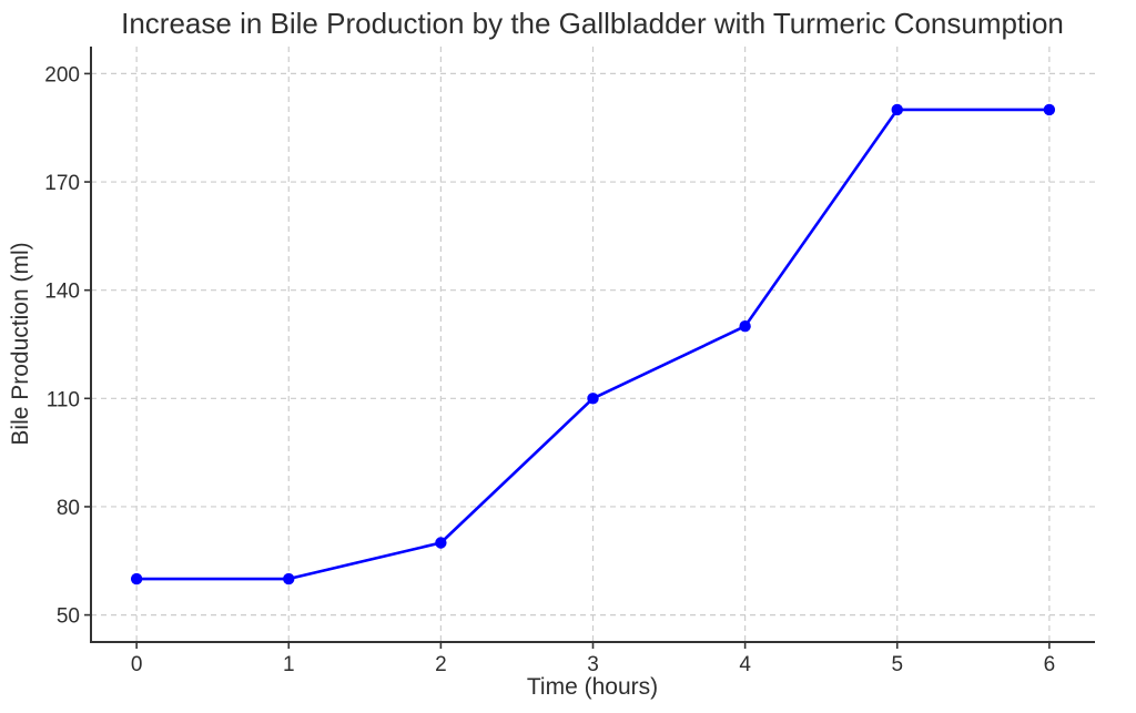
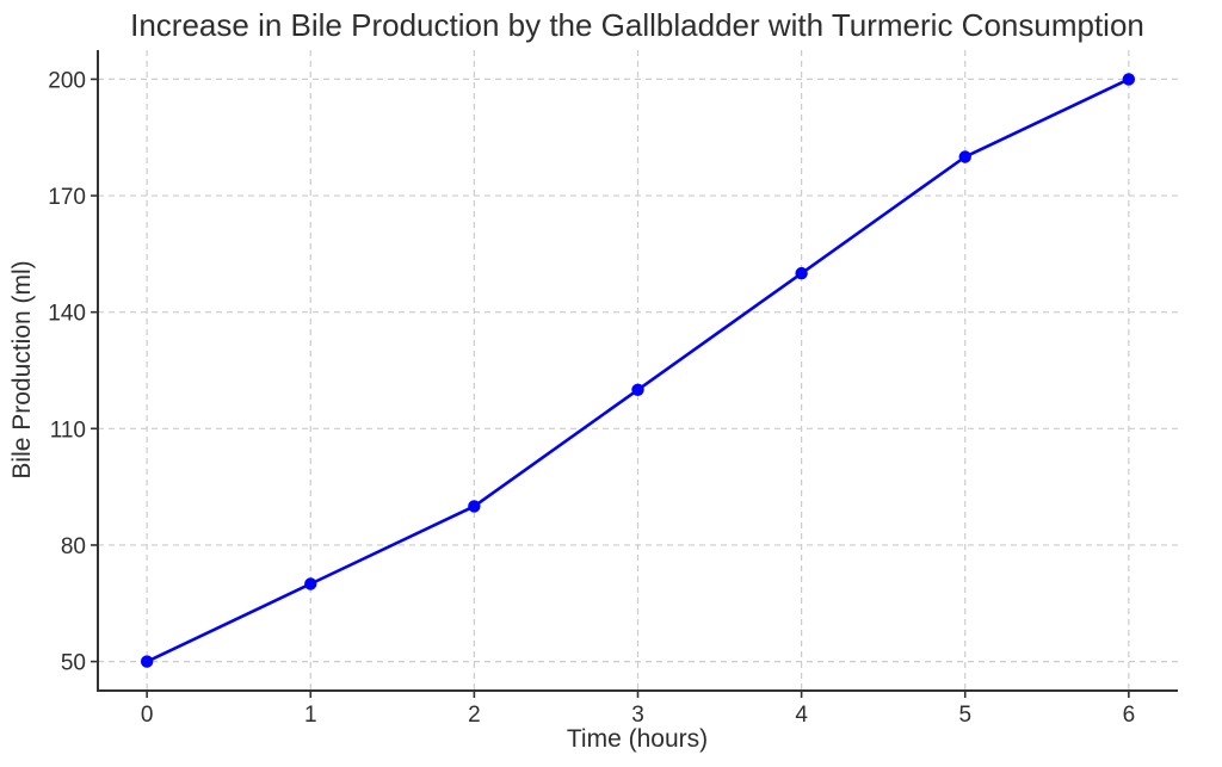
0: 60 -> 50
1: 60 -> 70
2: 70 -> 90
3: 110 -> 120
4: 130 -> 150
5: 190 -> 180
6: 190 -> 200
